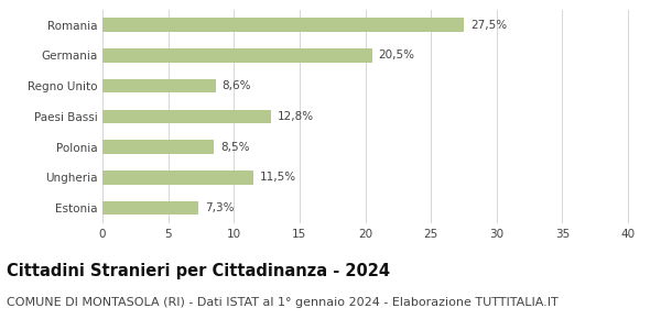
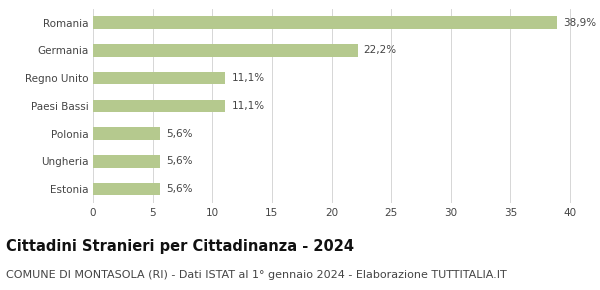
Romania: 27,5% -> 38,9%
Germania: 20,5% -> 22,2%
Regno Unito: 8,6% -> 11,1%
Paesi Bassi: 12,8% -> 11,1%
Polonia: 8,5% -> 5,6%
Ungheria: 11,5% -> 5,6%
Estonia: 7,3% -> 5,6%
